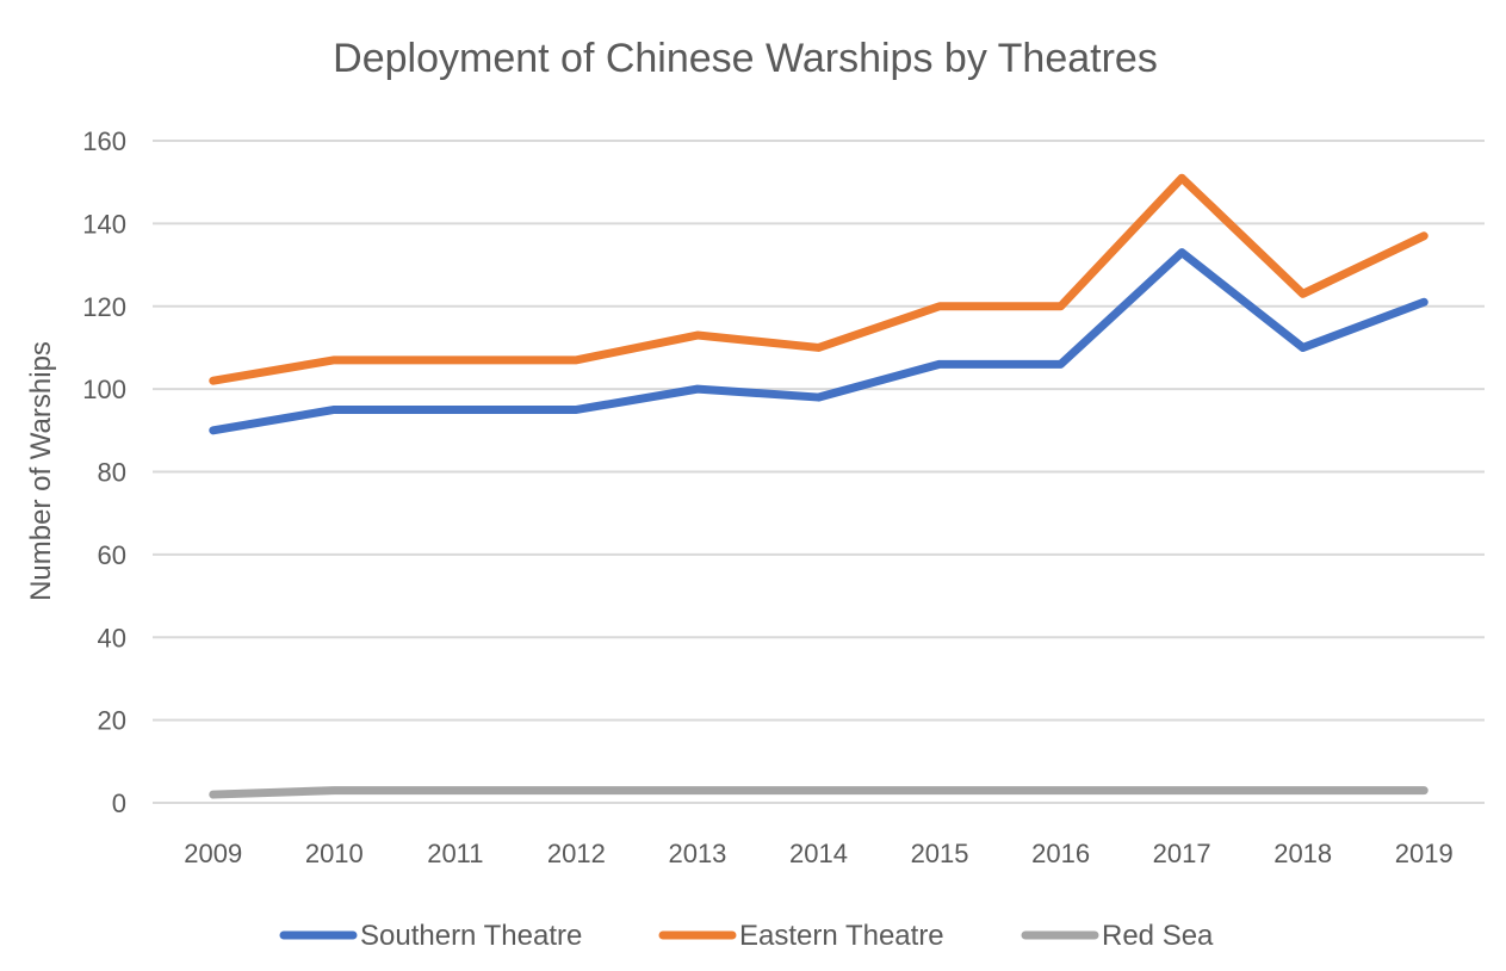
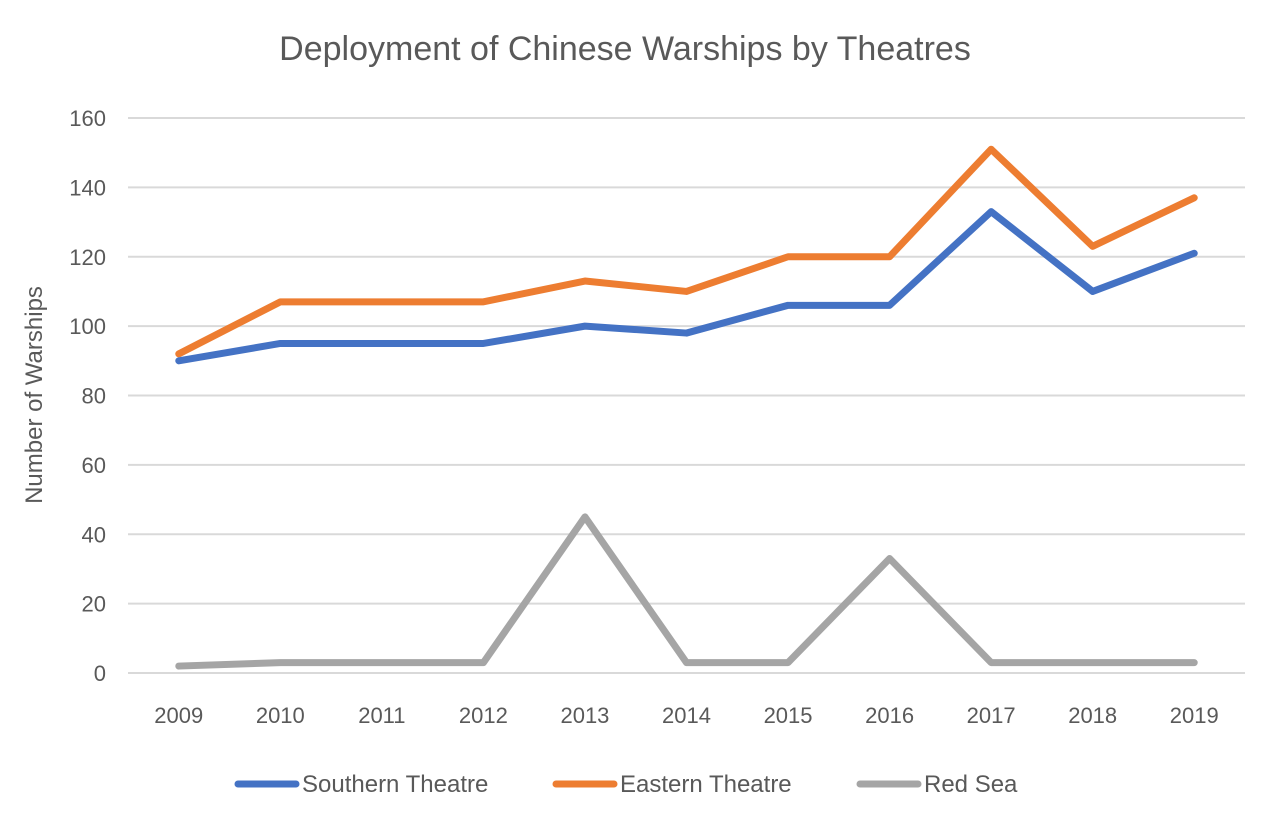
Eastern Theatre/2009: 102 -> 92
Red Sea/2013: 3 -> 45
Red Sea/2016: 3 -> 33
